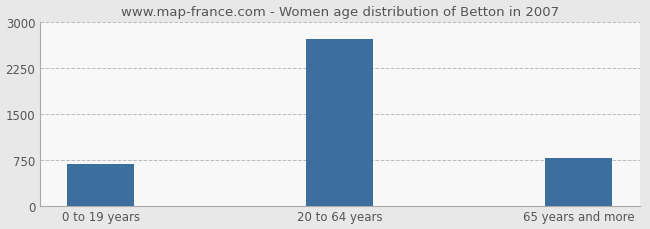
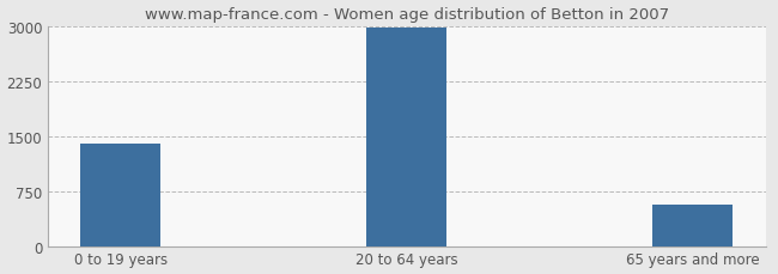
0 to 19 years: 680 -> 1390
20 to 64 years: 2720 -> 2970
65 years and more: 780 -> 560
